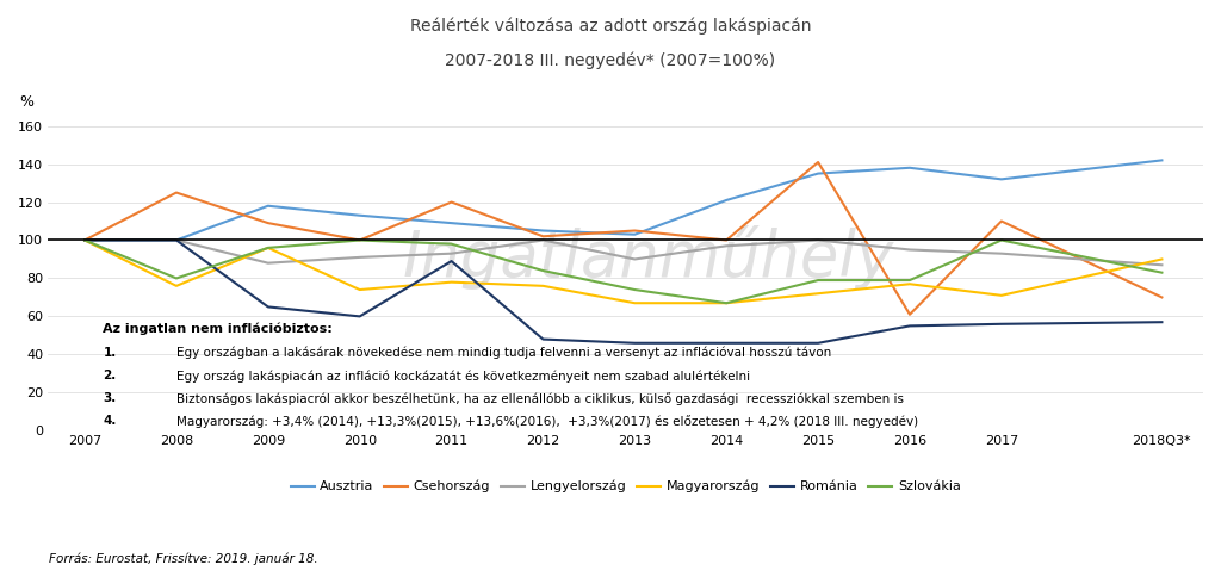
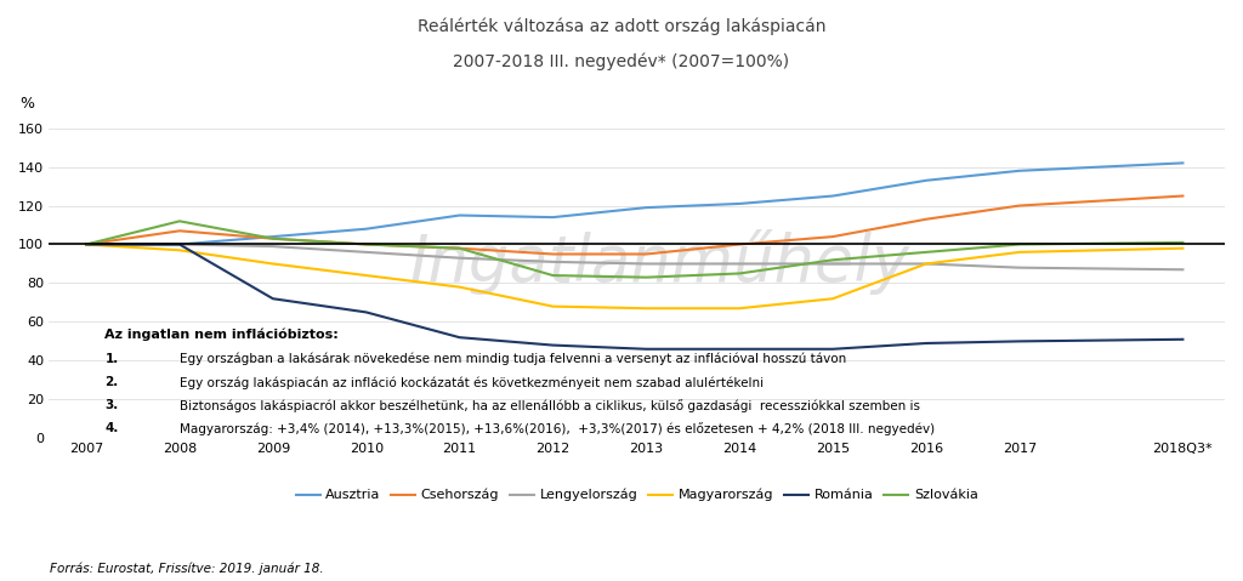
Csehország/2008: 125 -> 107
Magyarország/2008: 76 -> 97
Szlovákia/2008: 80 -> 112
Ausztria/2009: 118 -> 104
Csehország/2009: 109 -> 103
Lengyelország/2009: 88 -> 99
Magyarország/2009: 96 -> 90
Románia/2009: 65 -> 72
Szlovákia/2009: 96 -> 103
Ausztria/2010: 113 -> 108
Lengyelország/2010: 91 -> 96
Magyarország/2010: 74 -> 84
Románia/2010: 60 -> 65
Ausztria/2011: 109 -> 115
Csehország/2011: 120 -> 98
Románia/2011: 89 -> 52
Ausztria/2012: 105 -> 114
Csehország/2012: 102 -> 95
Lengyelország/2012: 100 -> 91
Magyarország/2012: 76 -> 68
Ausztria/2013: 103 -> 119
Csehország/2013: 105 -> 95
Szlovákia/2013: 74 -> 83
Lengyelország/2014: 97 -> 90
Szlovákia/2014: 67 -> 85
Ausztria/2015: 135 -> 125
Csehország/2015: 141 -> 104
Lengyelország/2015: 100 -> 90
Szlovákia/2015: 79 -> 92
Ausztria/2016: 138 -> 133
Csehország/2016: 61 -> 113
Lengyelország/2016: 95 -> 90
Magyarország/2016: 77 -> 90
Románia/2016: 55 -> 49
Szlovákia/2016: 79 -> 96
Ausztria/2017: 132 -> 138
Csehország/2017: 110 -> 120
Lengyelország/2017: 93 -> 88
Magyarország/2017: 71 -> 96
Románia/2017: 56 -> 50
Csehország/2018Q3*: 70 -> 125
Magyarország/2018Q3*: 90 -> 98
Románia/2018Q3*: 57 -> 51
Szlovákia/2018Q3*: 83 -> 101
